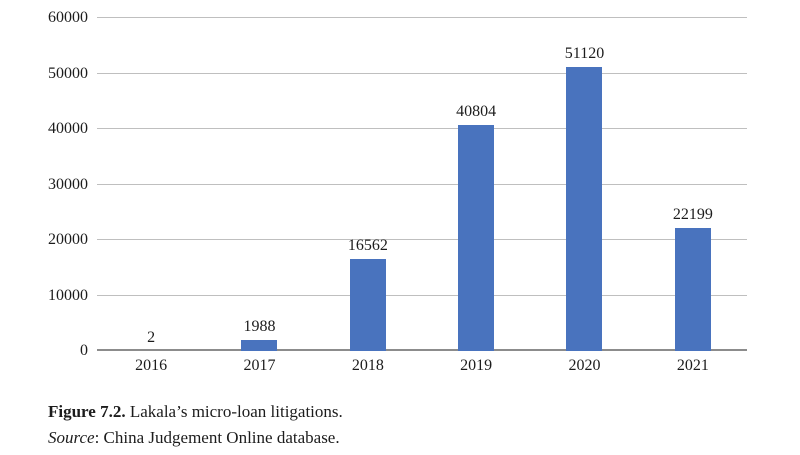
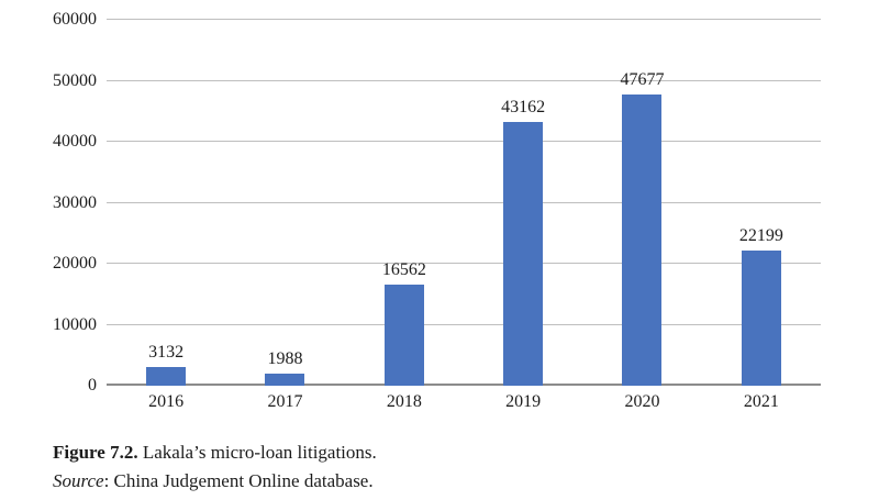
2016: 2 -> 3132
2019: 40804 -> 43162
2020: 51120 -> 47677
